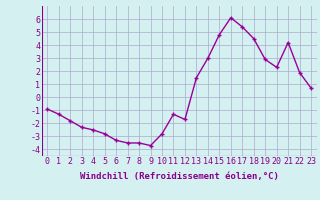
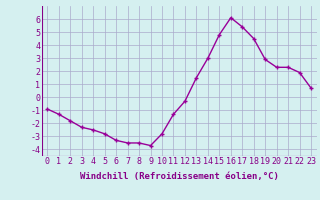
12: -1.7 -> -0.3
21: 4.2 -> 2.3
